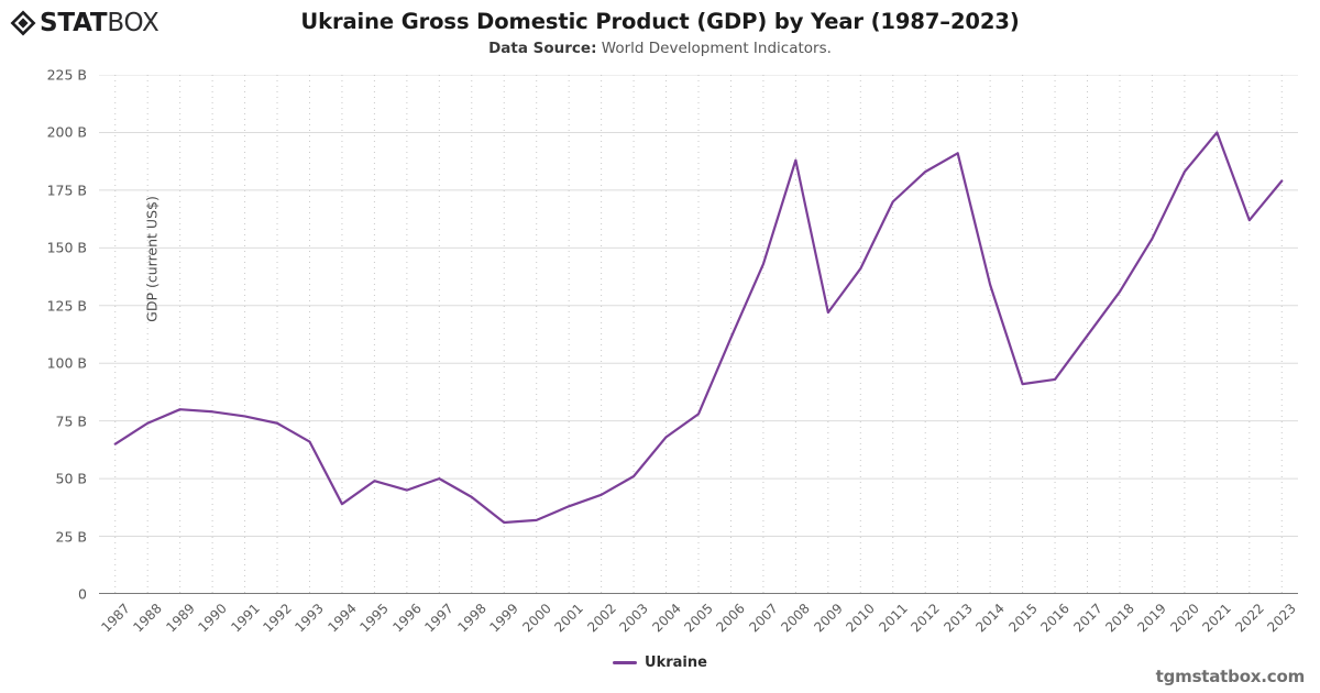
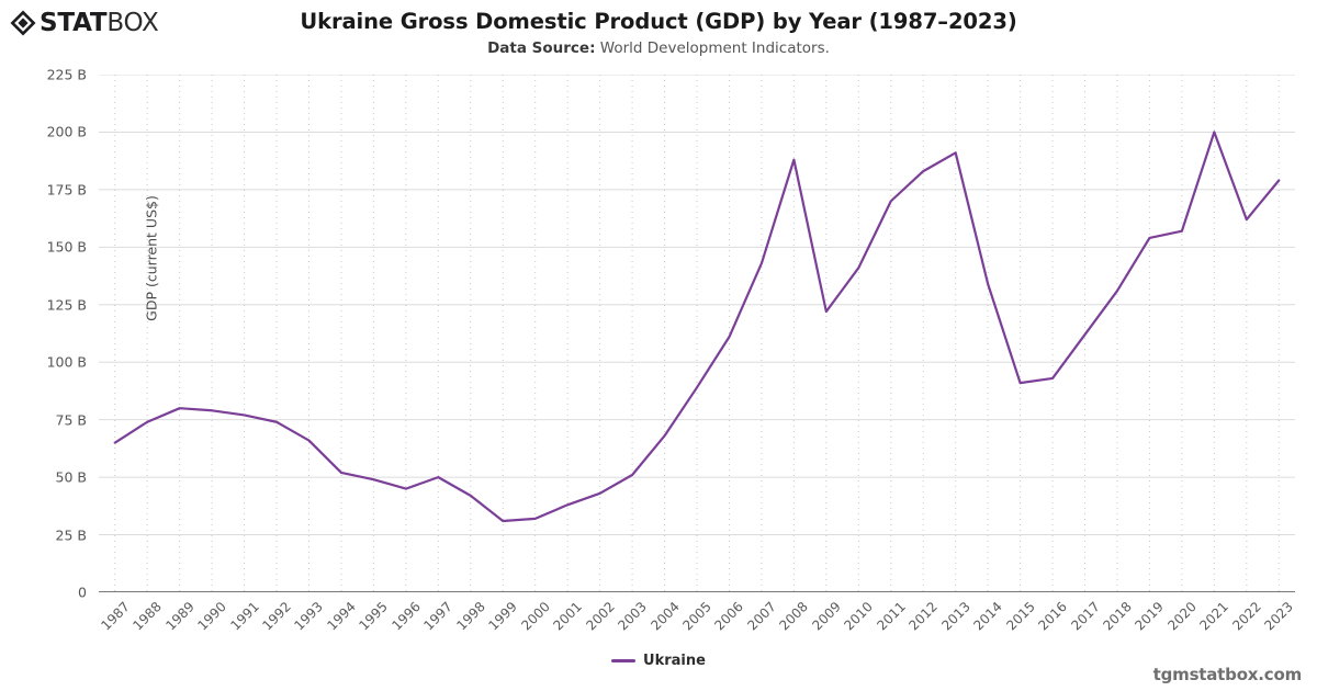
1994: 39B -> 52B
2005: 78B -> 89B
2020: 183B -> 157B
